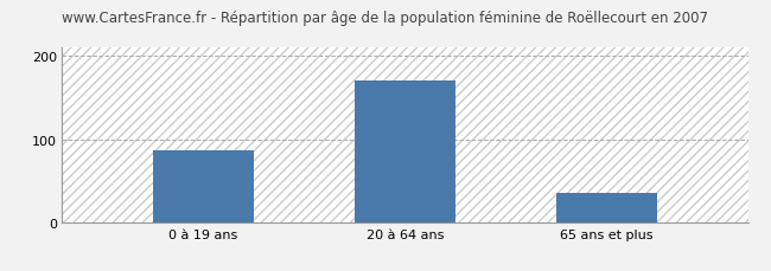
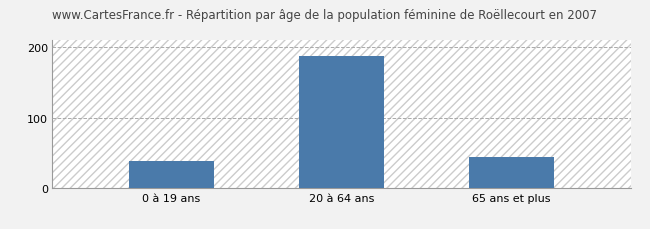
0 à 19 ans: 87 -> 38
20 à 64 ans: 170 -> 188
65 ans et plus: 35 -> 44
